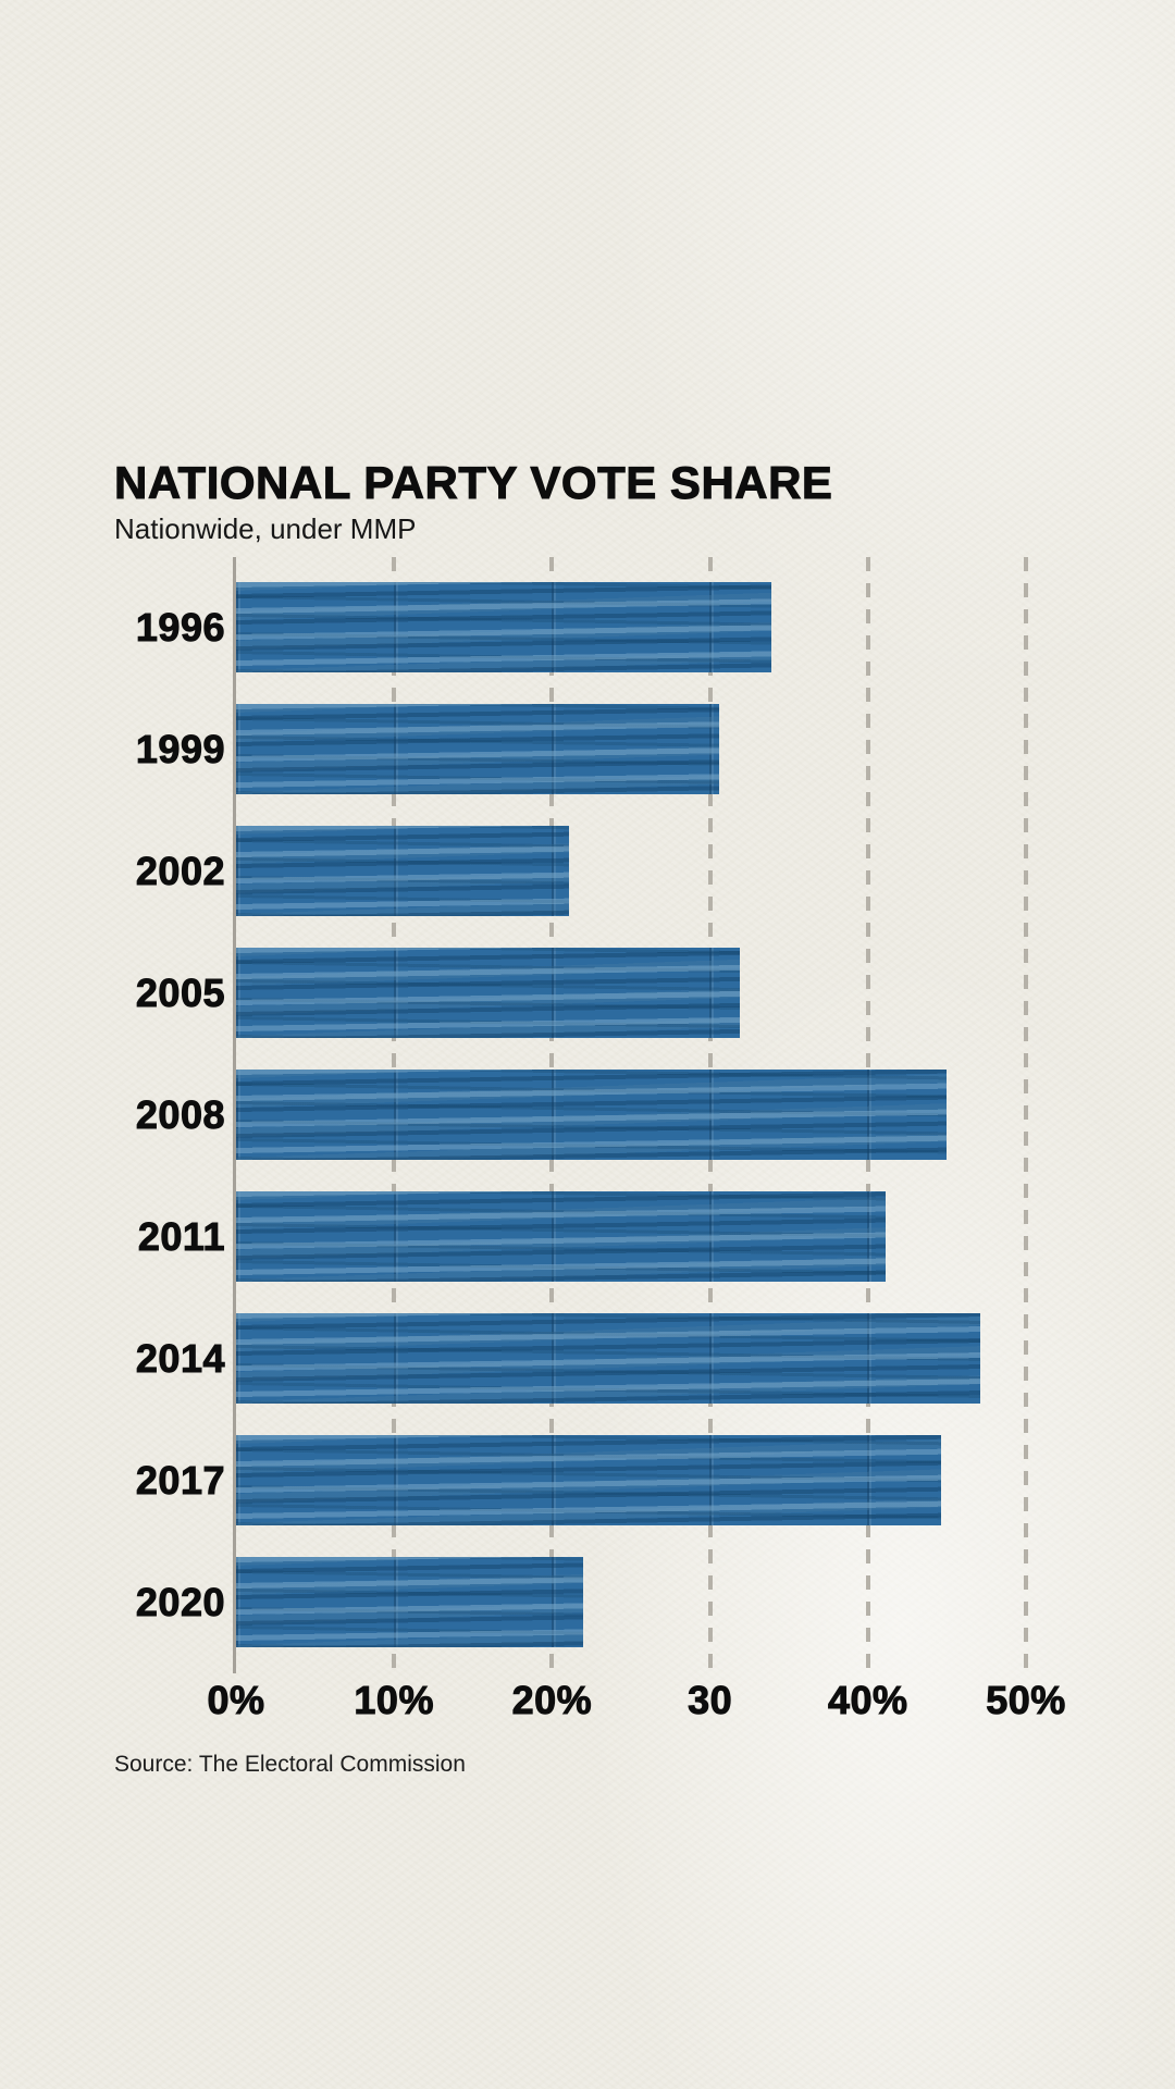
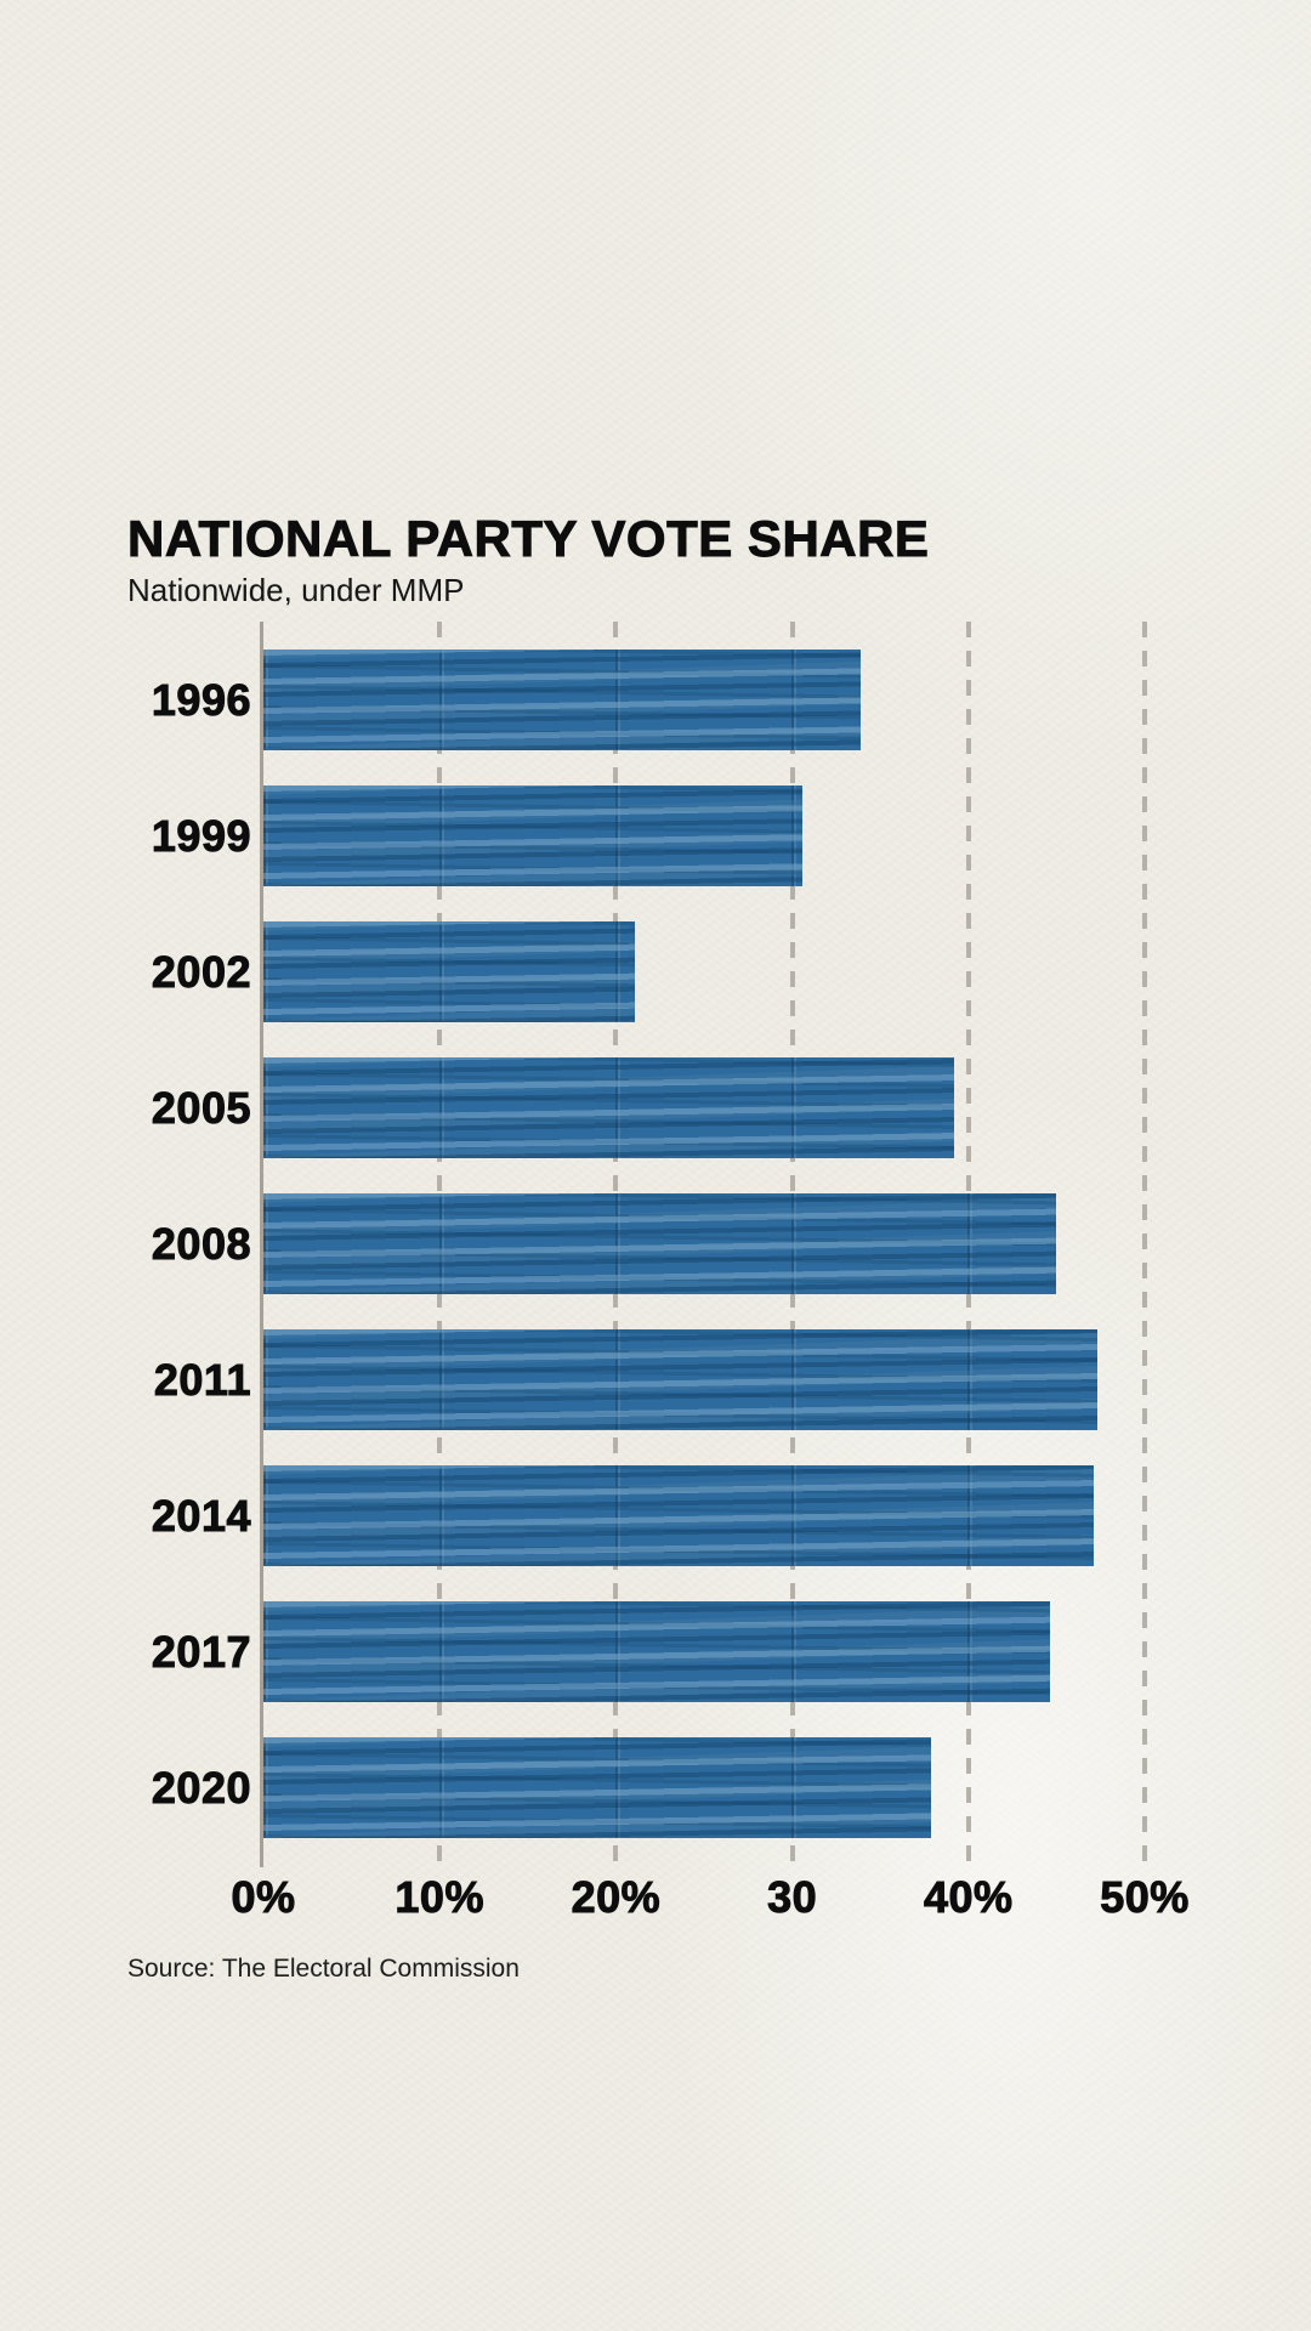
2005: 31.9% -> 39.2%
2011: 41.1% -> 47.3%
2020: 22.0% -> 37.9%
